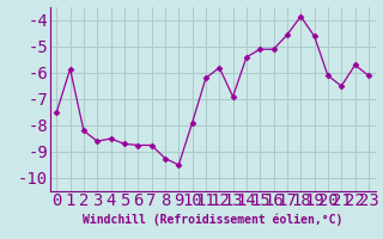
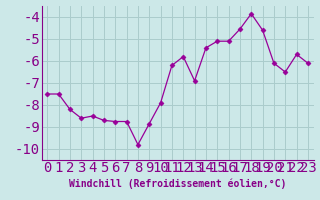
1: -5.85 -> -7.50
8: -9.25 -> -9.80
9: -9.50 -> -8.85
